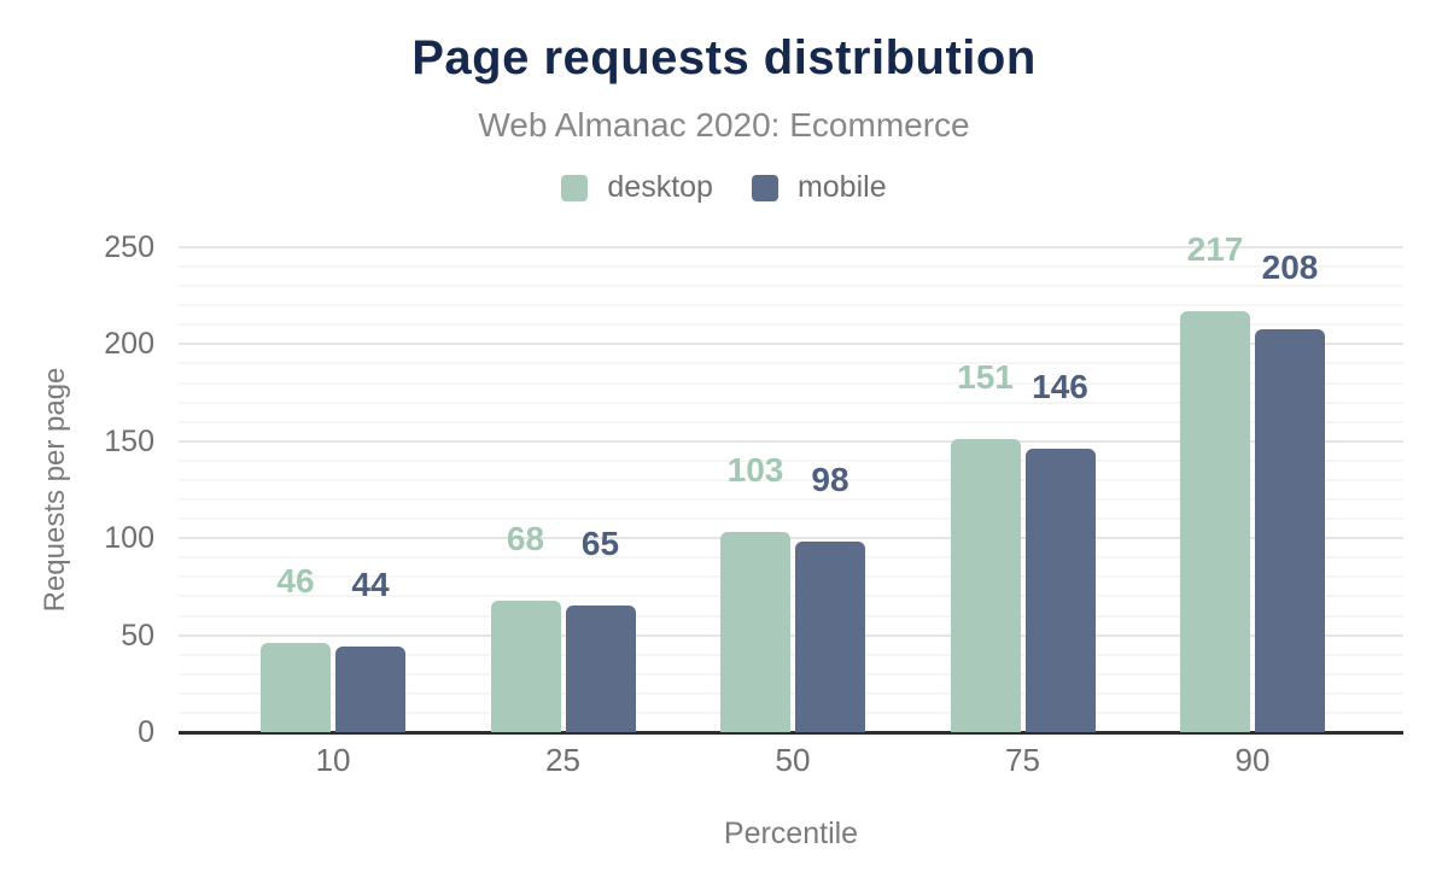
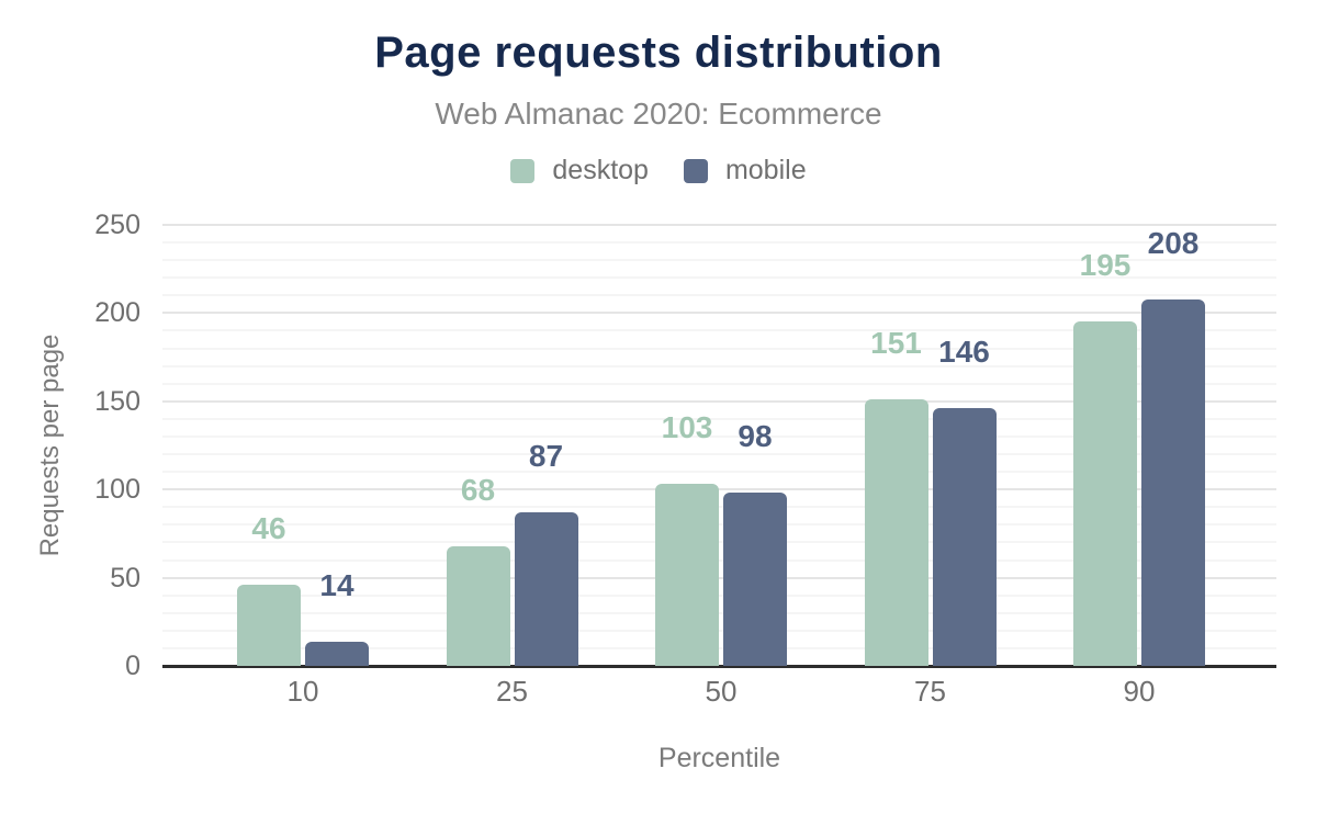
mobile/10: 44 -> 14
mobile/25: 65 -> 87
desktop/90: 217 -> 195
